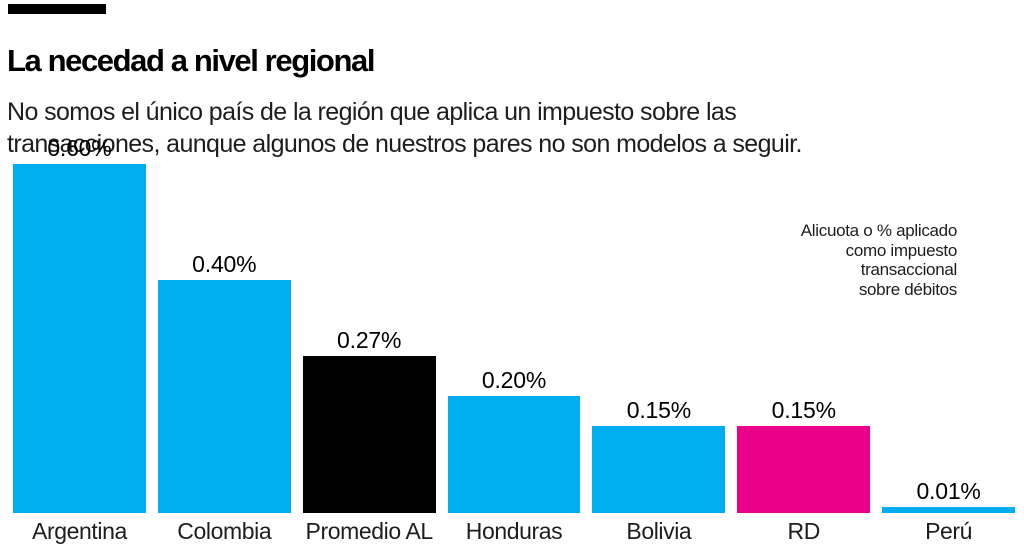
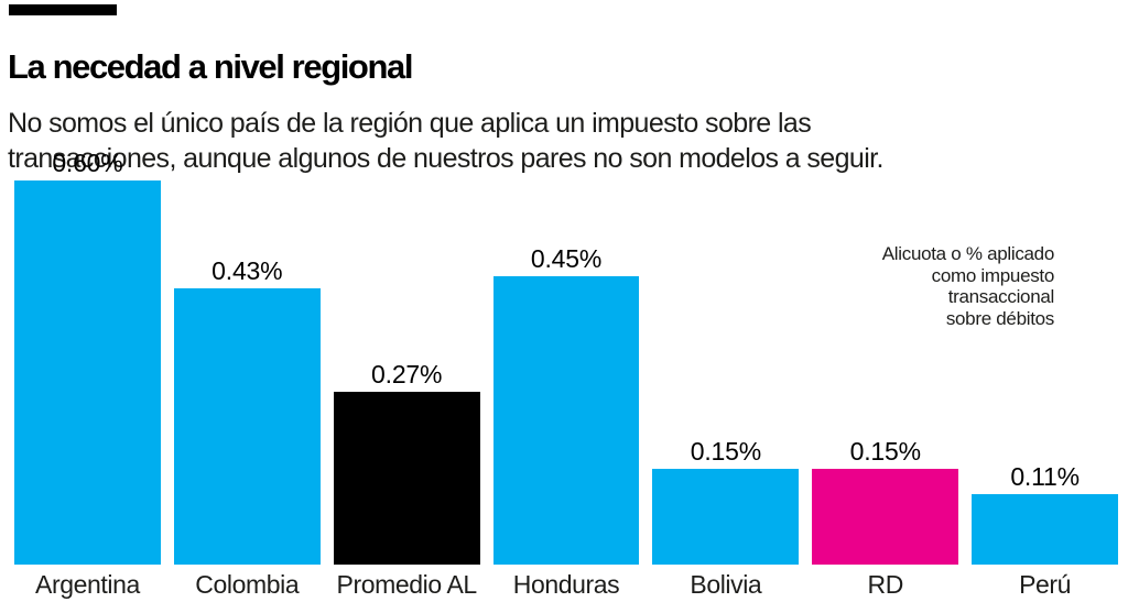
Colombia: 0.40% -> 0.43%
Honduras: 0.20% -> 0.45%
Perú: 0.01% -> 0.11%
